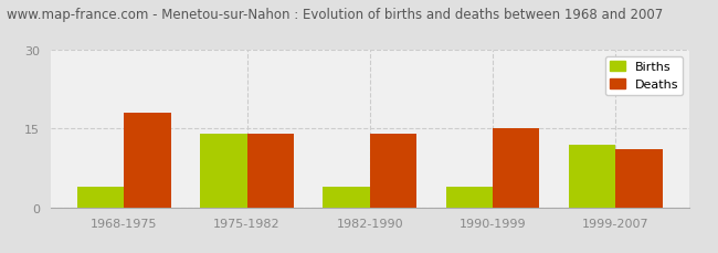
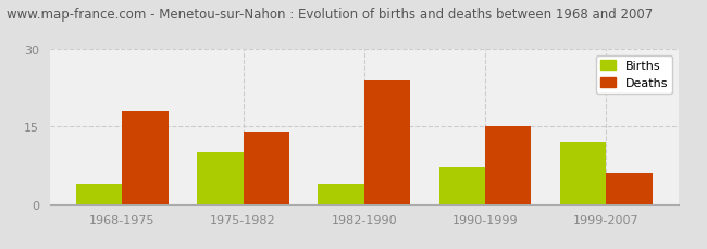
Births/1975-1982: 14 -> 10
Deaths/1982-1990: 14 -> 24
Births/1990-1999: 4 -> 7
Deaths/1999-2007: 11 -> 6
